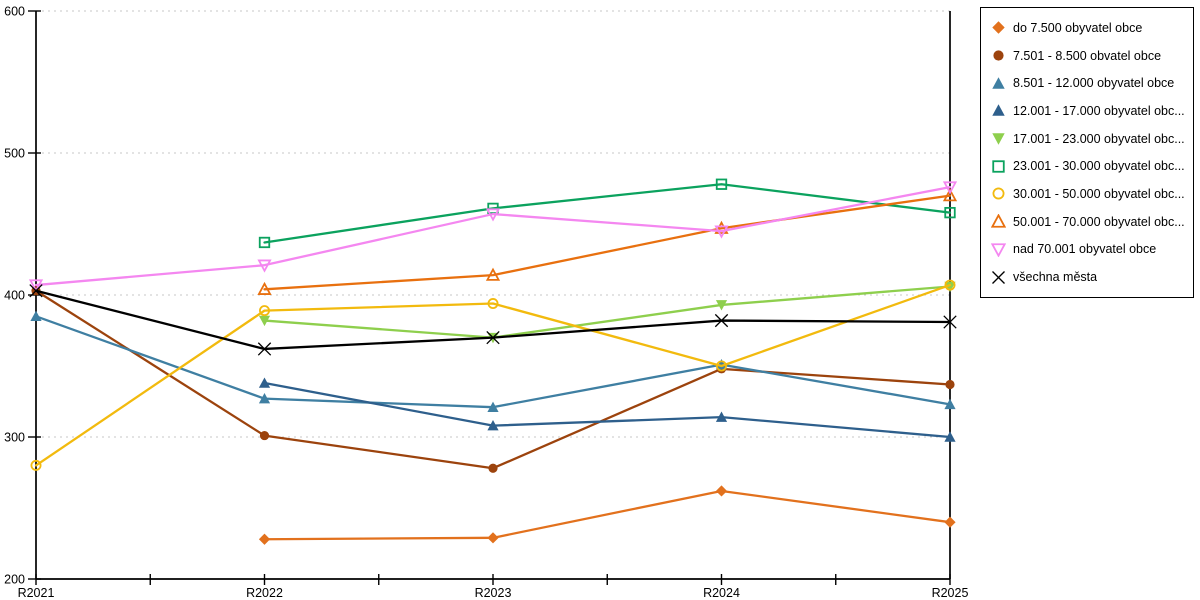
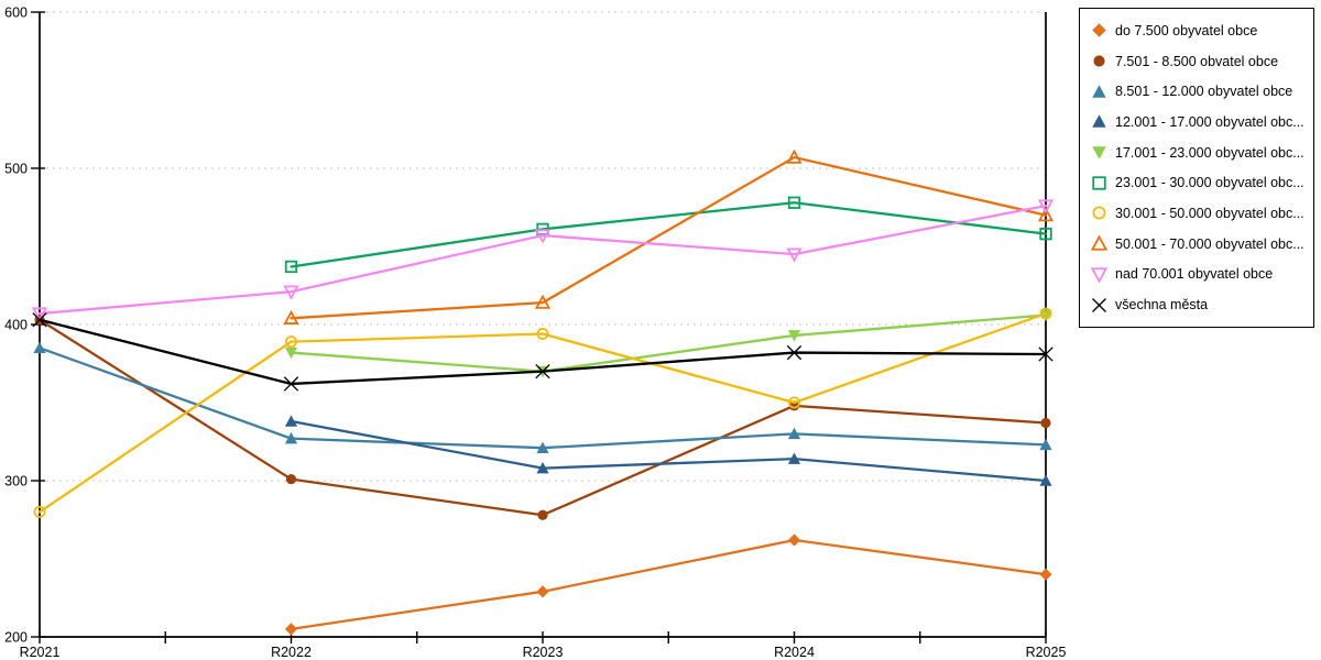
do 7.500 obyvatel obce/R2022: 228 -> 205
8.501 - 12.000 obyvatel obce/R2024: 351 -> 330
50.001 - 70.000 obyvatel obc.../R2024: 447 -> 507
